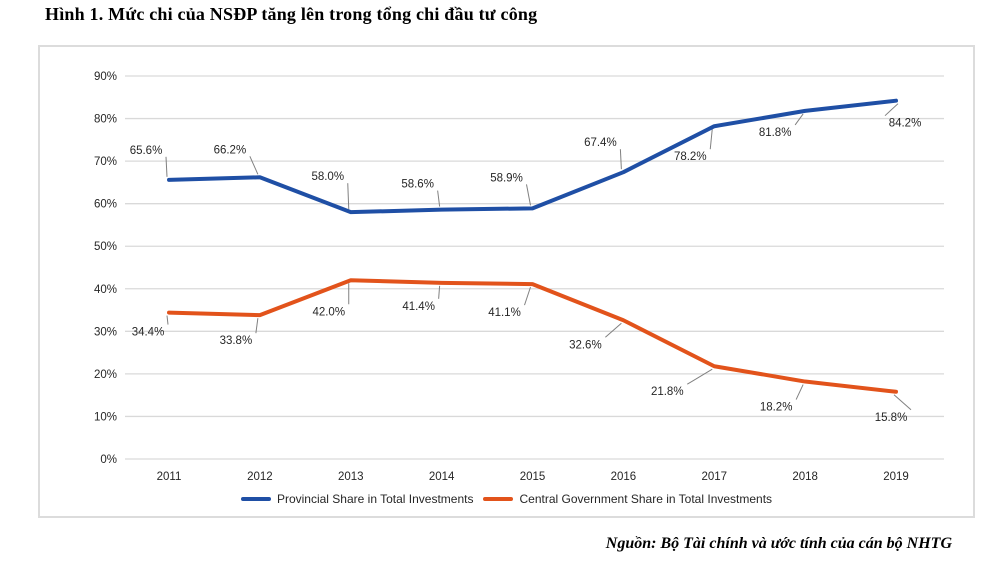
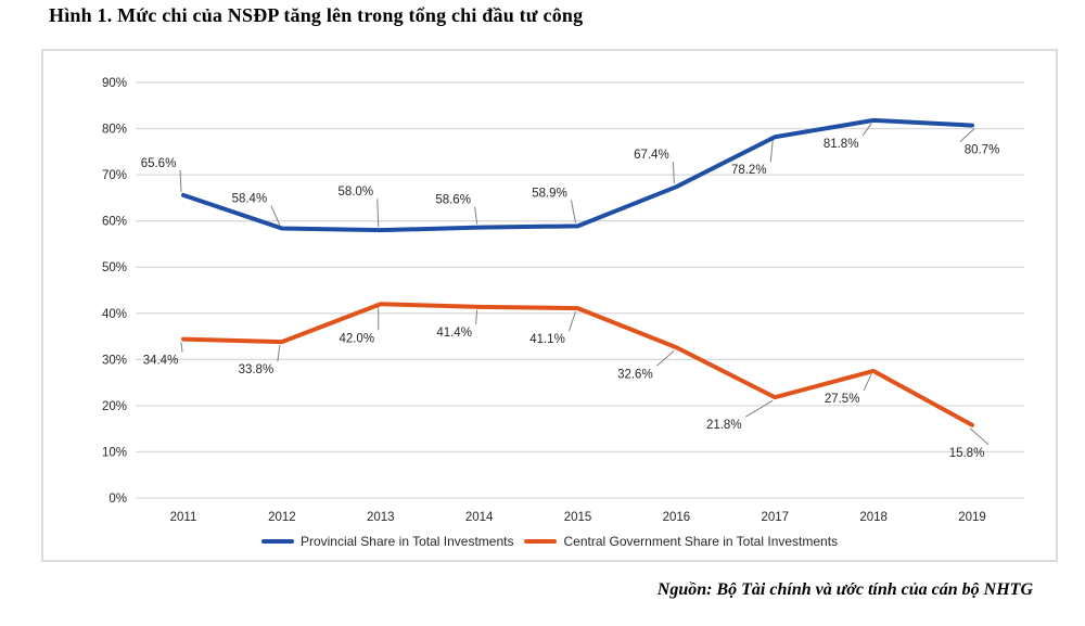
Provincial Share in Total Investments/2012: 66.2% -> 58.4%
Central Government Share in Total Investments/2018: 18.2% -> 27.5%
Provincial Share in Total Investments/2019: 84.2% -> 80.7%
